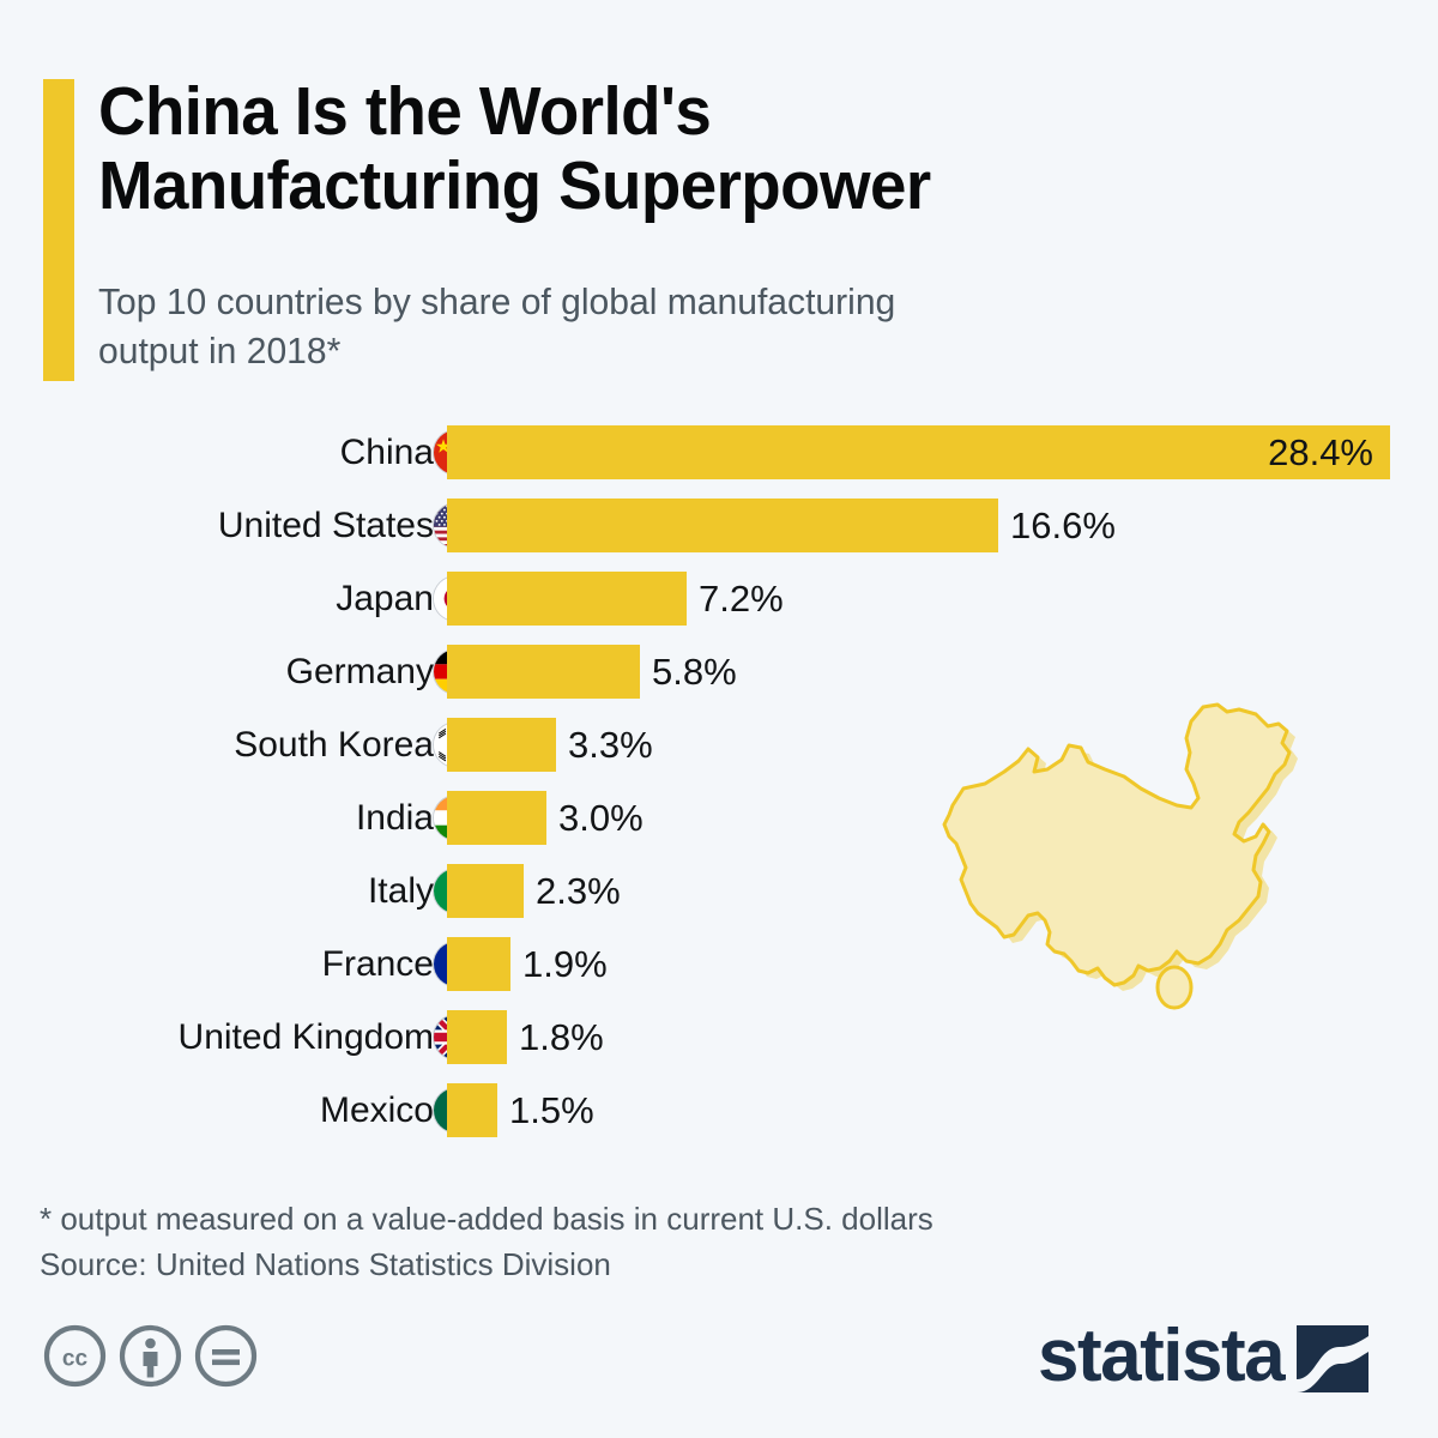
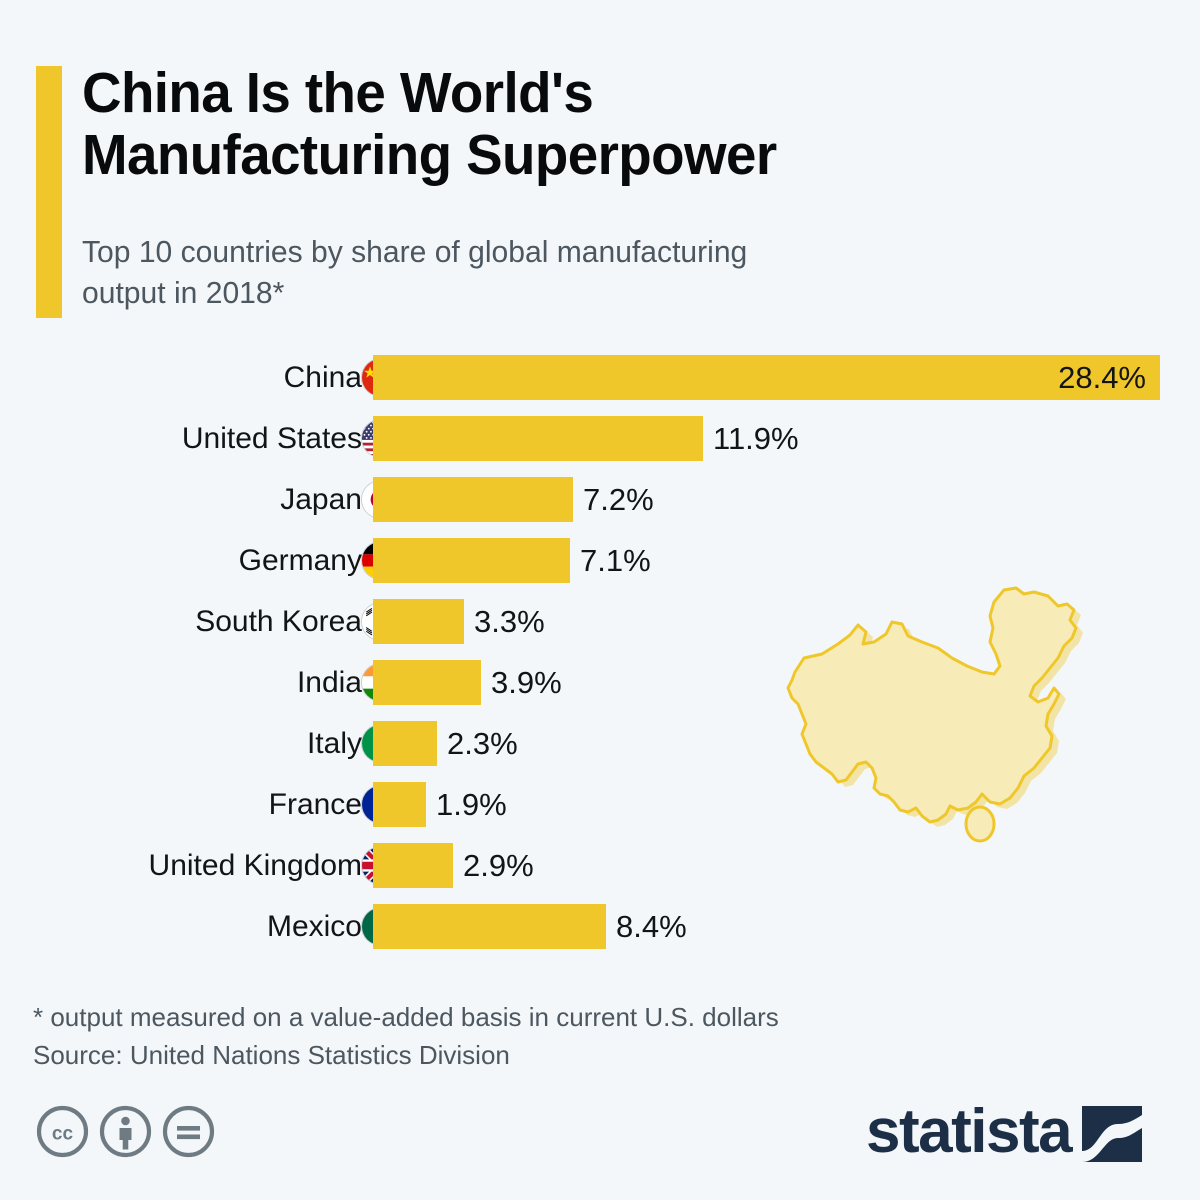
United States: 16.6% -> 11.9%
Germany: 5.8% -> 7.1%
India: 3.0% -> 3.9%
United Kingdom: 1.8% -> 2.9%
Mexico: 1.5% -> 8.4%
